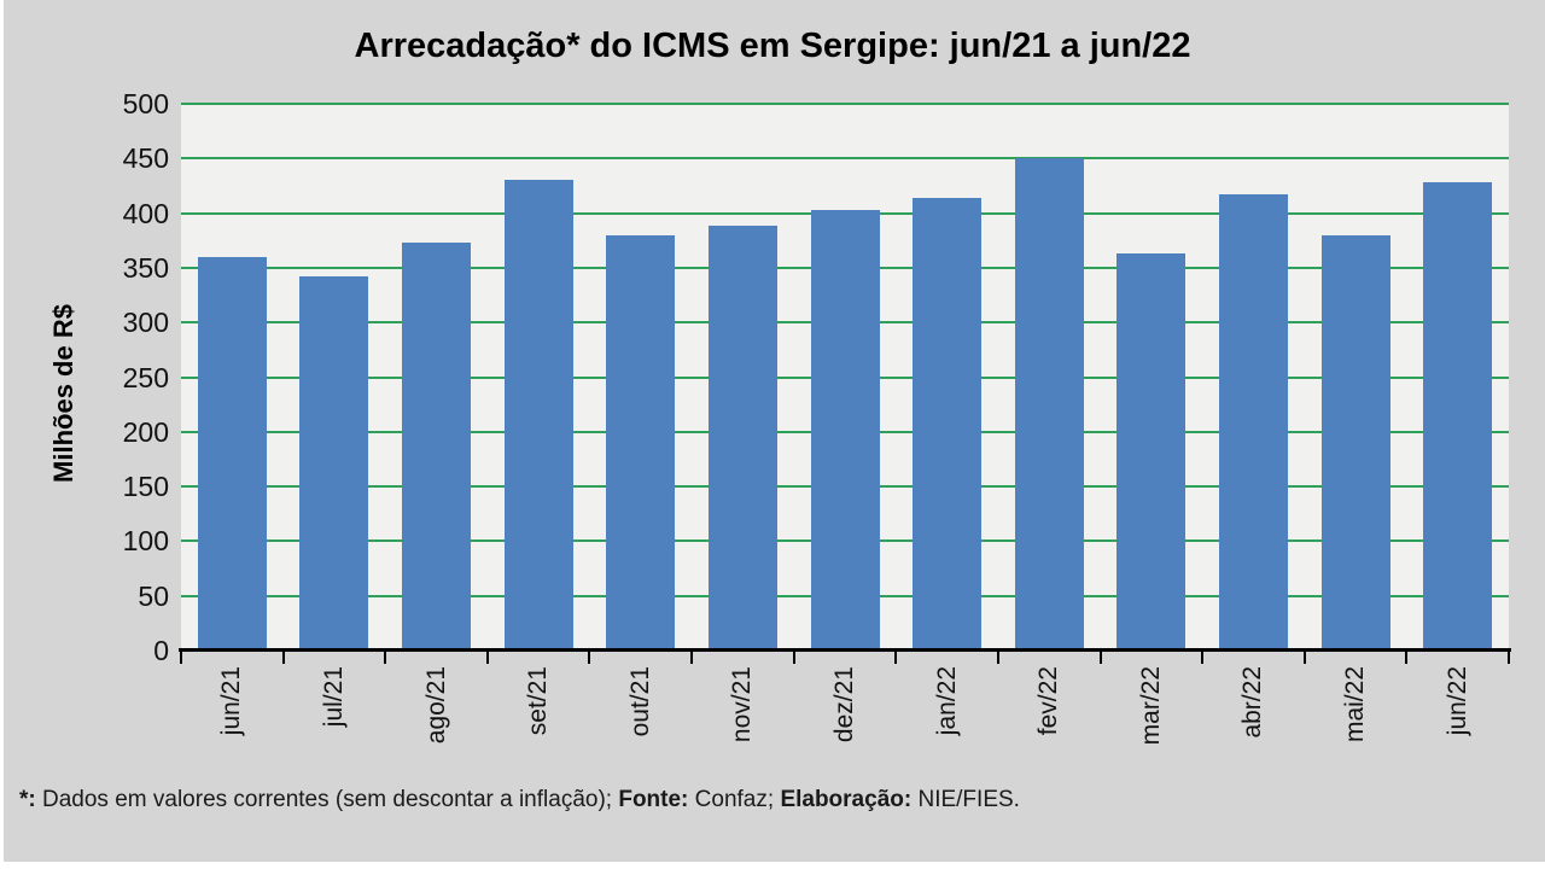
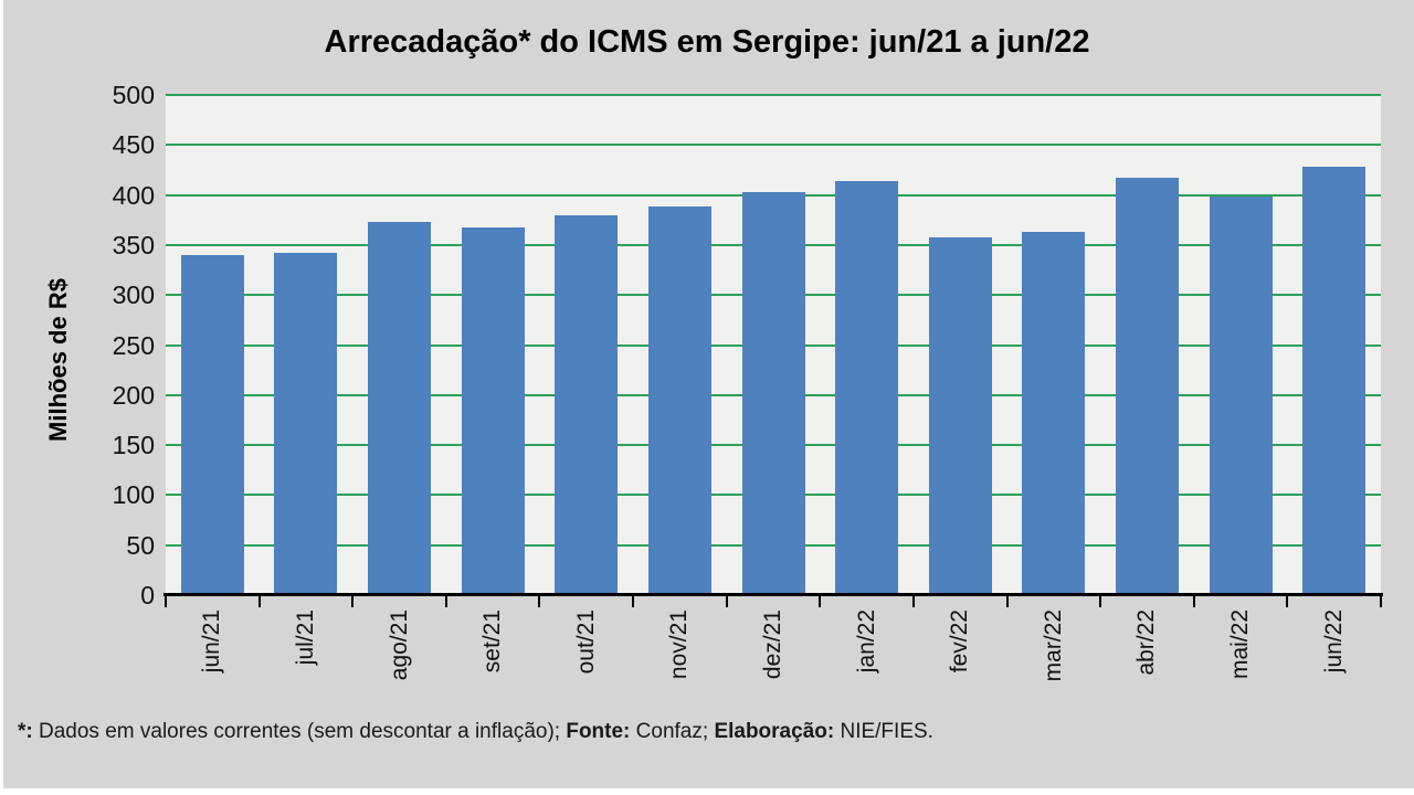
jun/21: 360 -> 340
set/21: 430 -> 370
fev/22: 450 -> 360
mai/22: 380 -> 400
